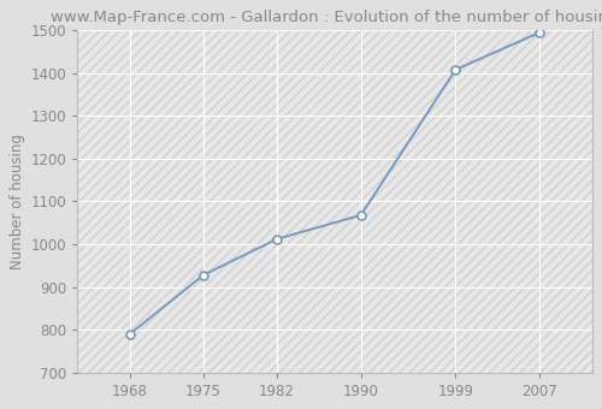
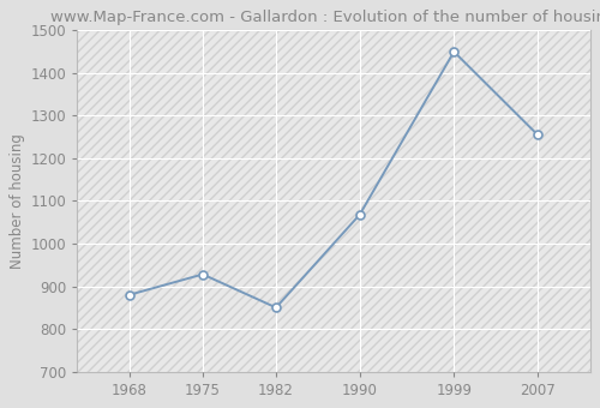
1968: 790 -> 880
1982: 1012 -> 850
1999: 1408 -> 1450
2007: 1495 -> 1255
